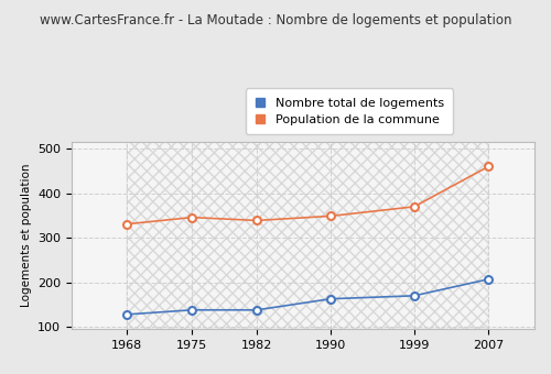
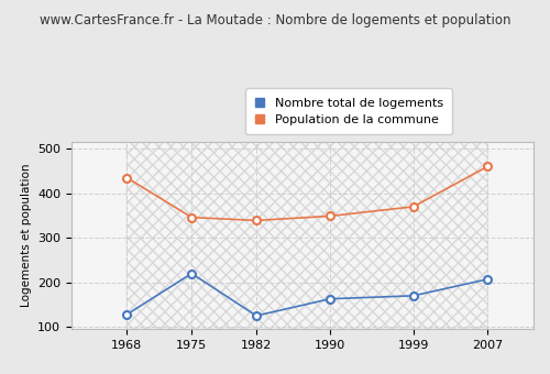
Population de la commune/1968: 331 -> 435
Nombre total de logements/1975: 138 -> 220
Nombre total de logements/1982: 138 -> 125
